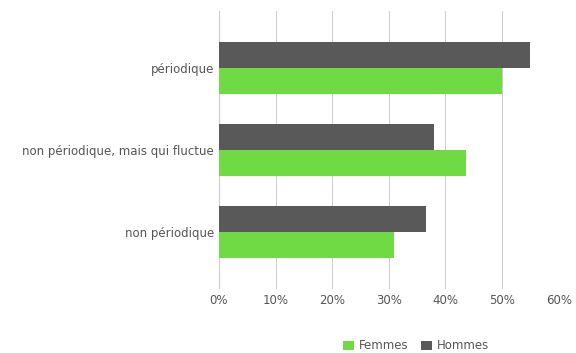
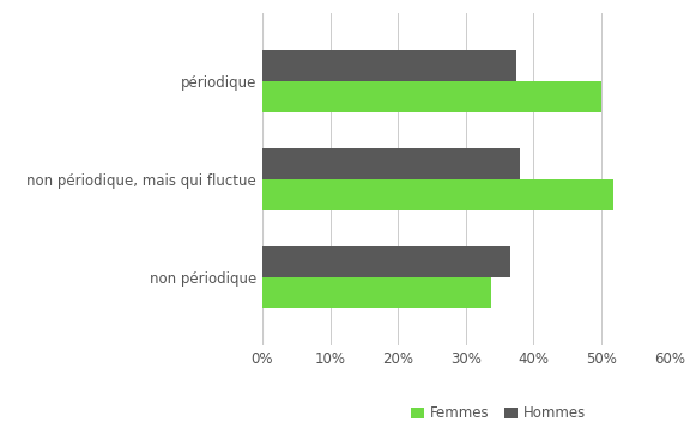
Hommes/périodique: 55.0% -> 37.4%
Femmes/non périodique, mais qui fluctue: 43.6% -> 51.8%
Femmes/non périodique: 31.0% -> 33.8%
